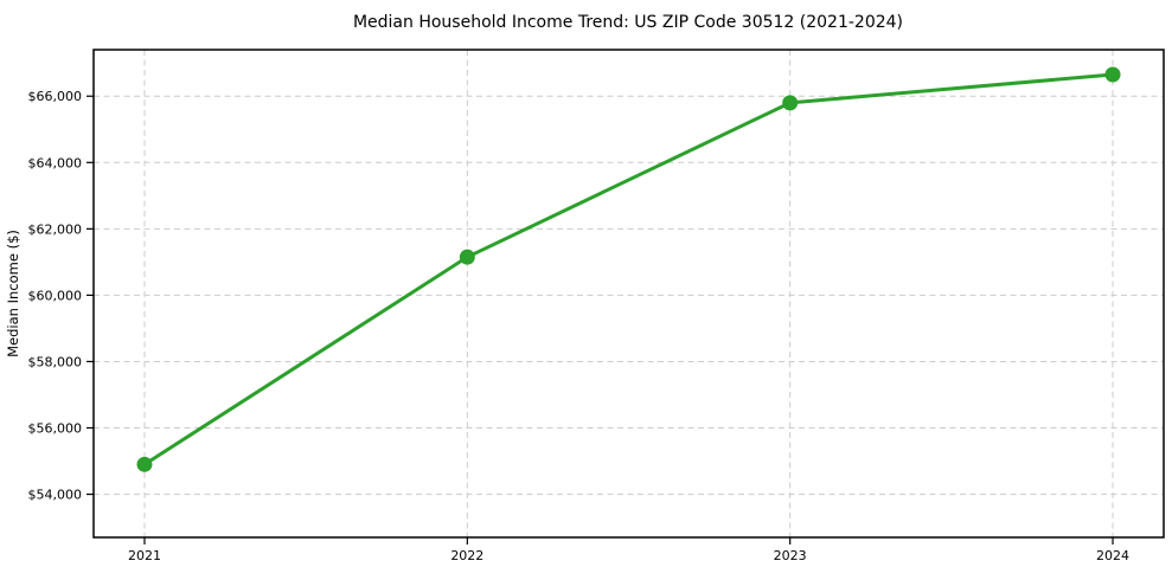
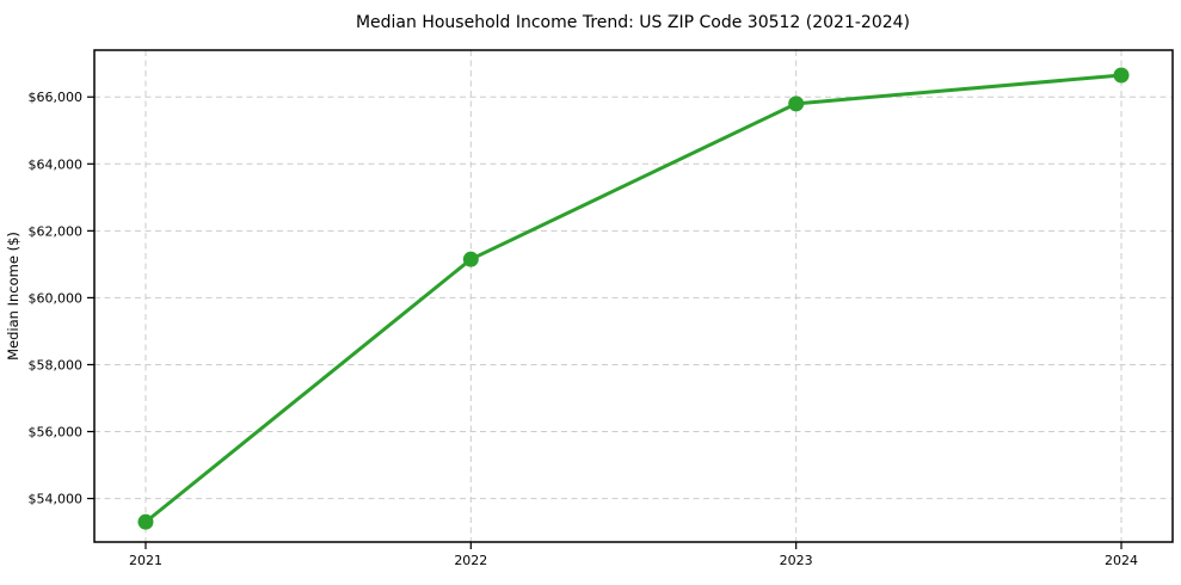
2021: $54900 -> $53300
